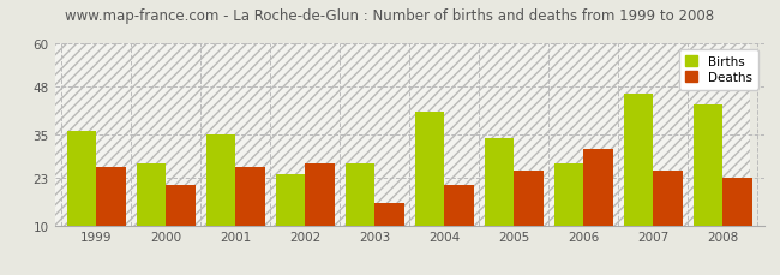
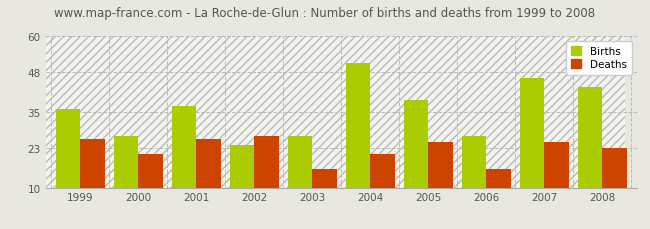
Births/2001: 35 -> 37
Births/2004: 41 -> 51
Births/2005: 34 -> 39
Deaths/2006: 31 -> 16
